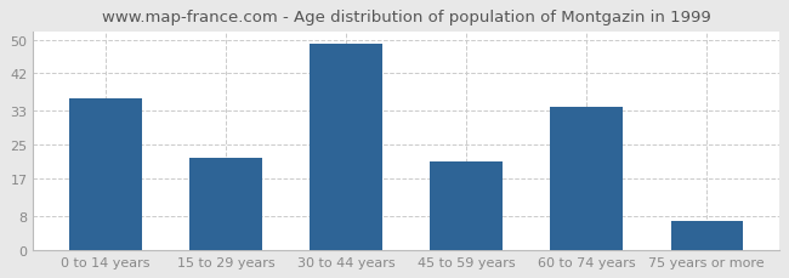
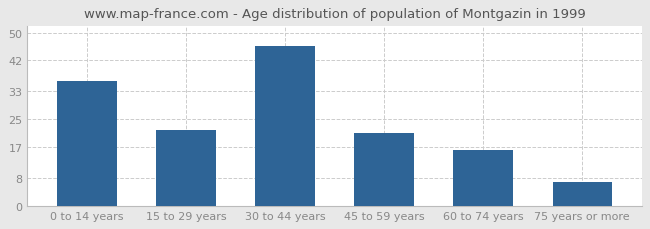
30 to 44 years: 49 -> 46
60 to 74 years: 34 -> 16
